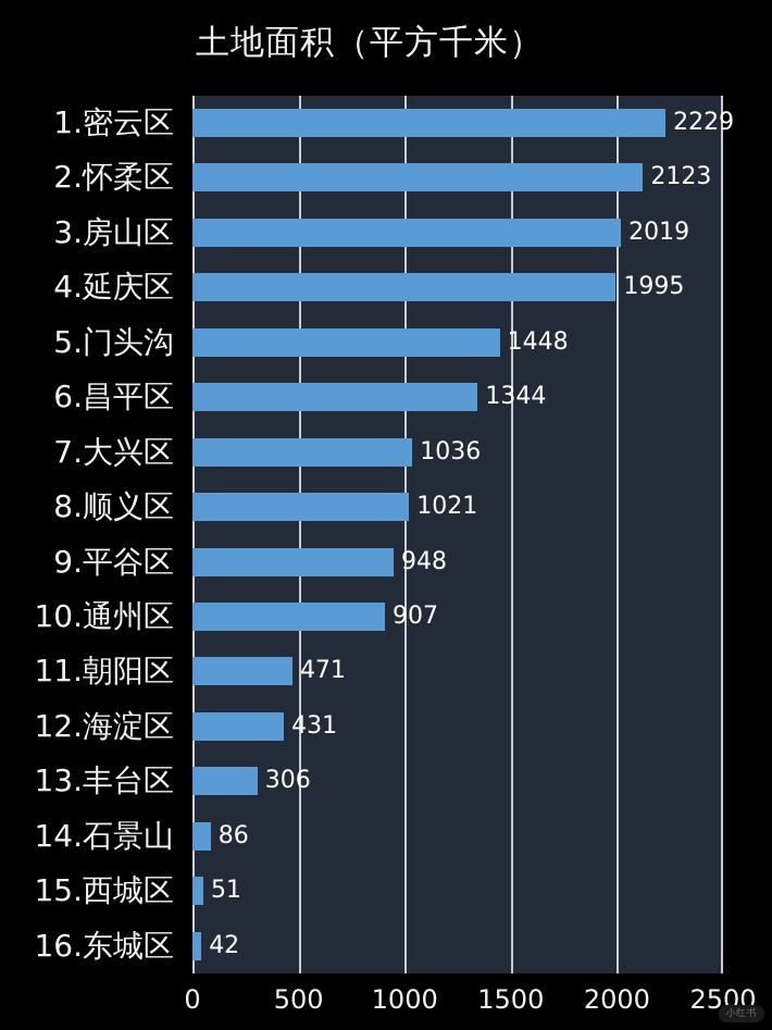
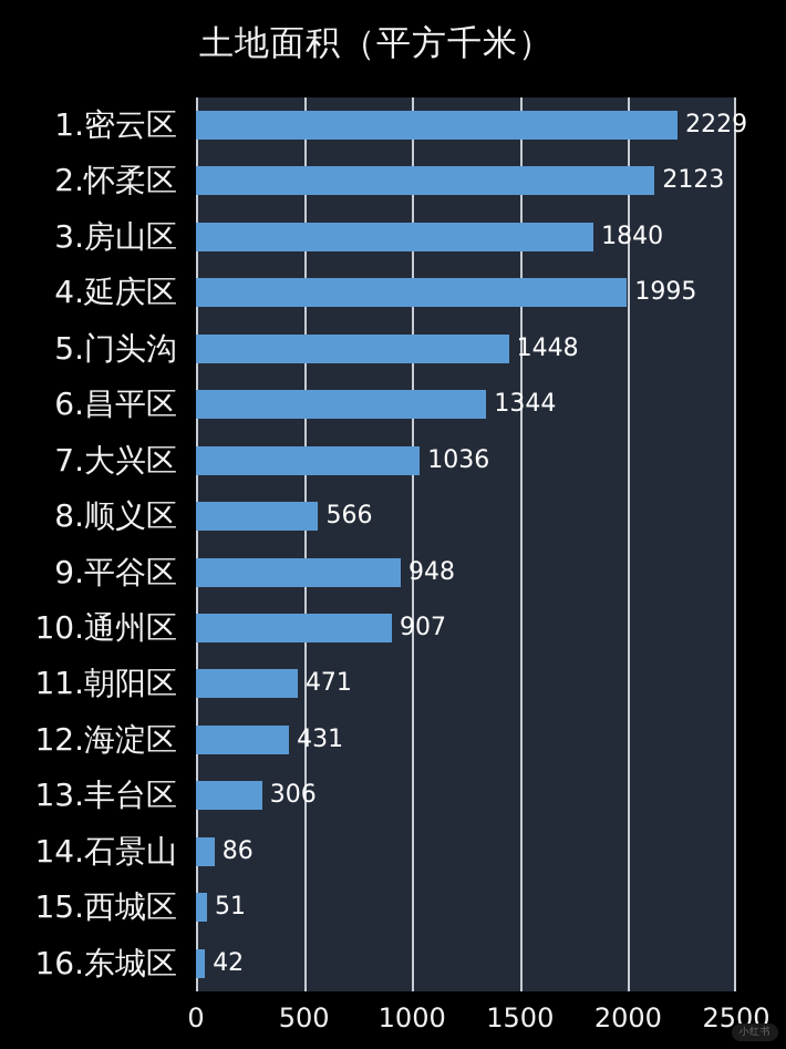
3.房山区: 2019 -> 1840
8.顺义区: 1021 -> 566
